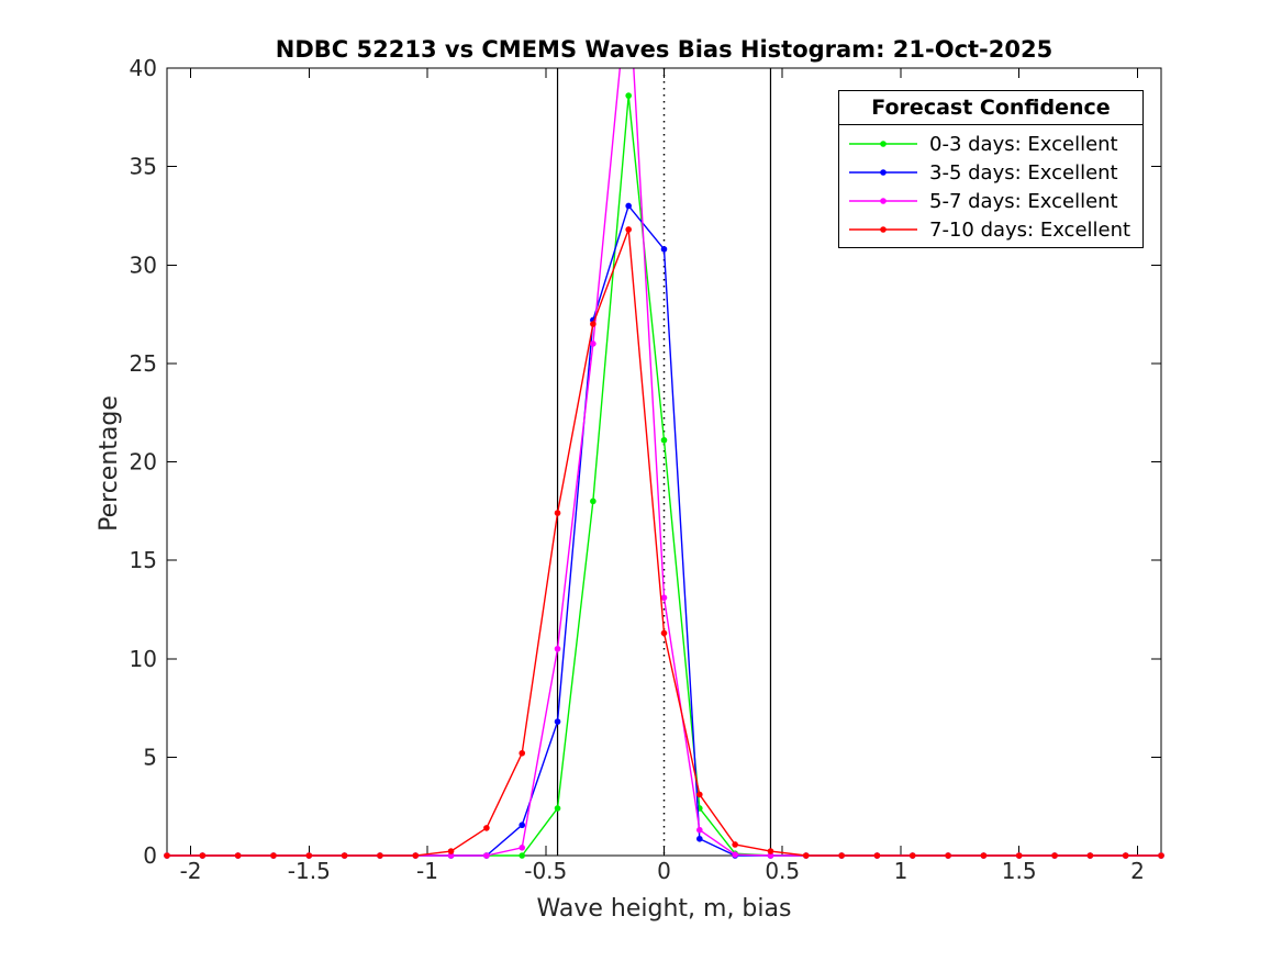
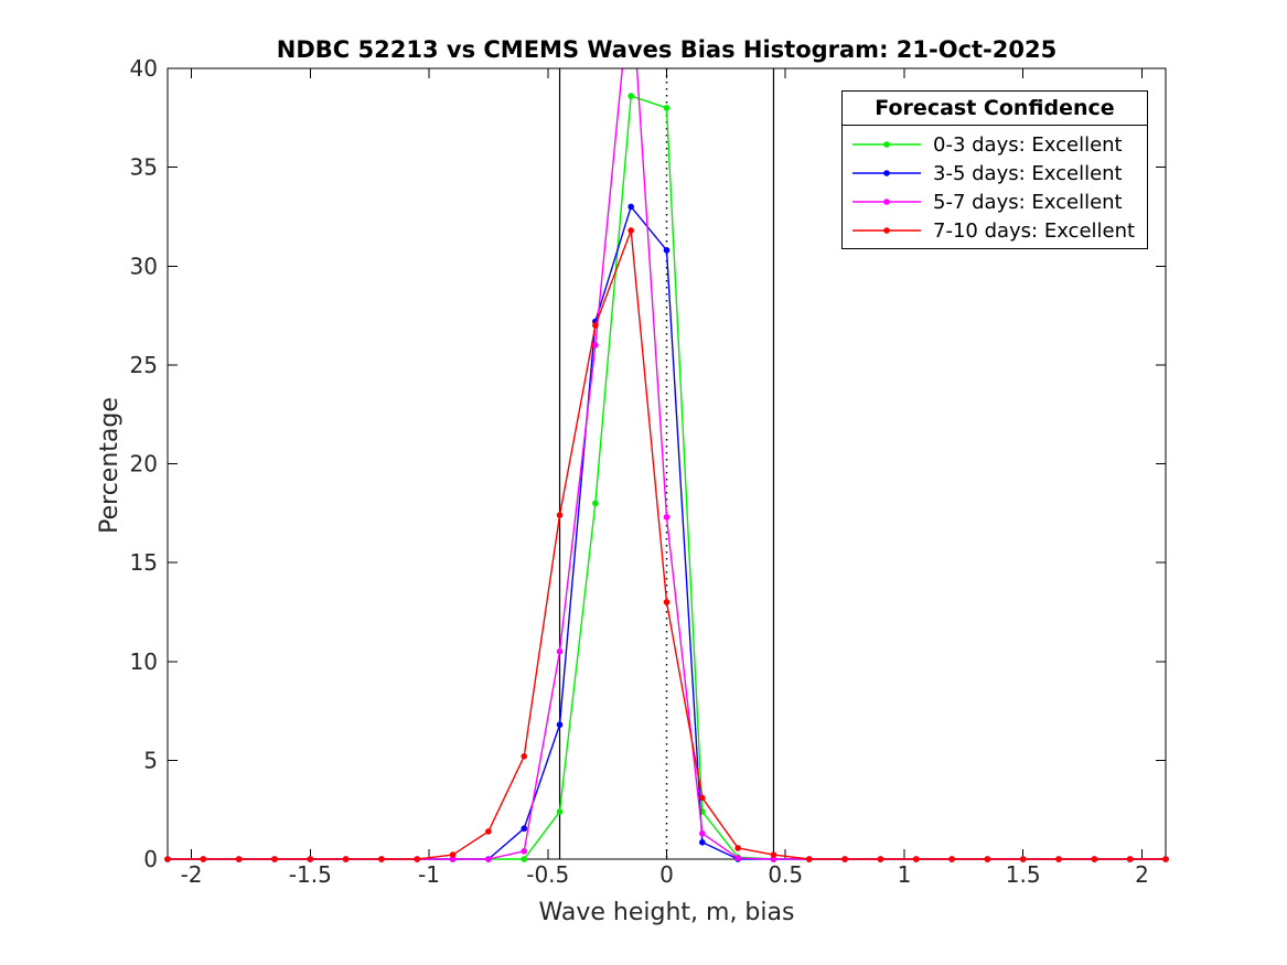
0-3 days: Excellent/0: 21,1 -> 38,0
5-7 days: Excellent/0: 13,1 -> 17,3
7-10 days: Excellent/0: 11,3 -> 13,0
